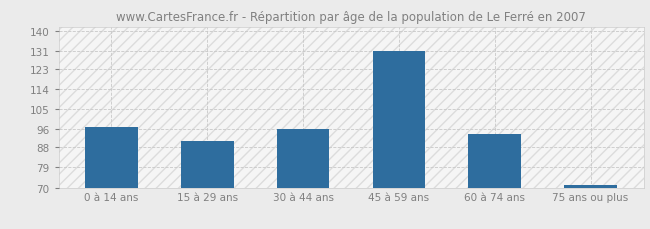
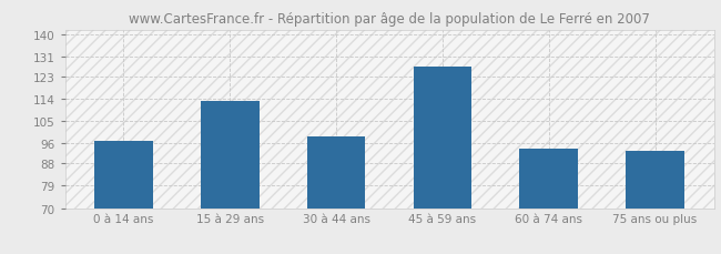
15 à 29 ans: 91 -> 113
30 à 44 ans: 96 -> 99
45 à 59 ans: 131 -> 127
75 ans ou plus: 71 -> 93
